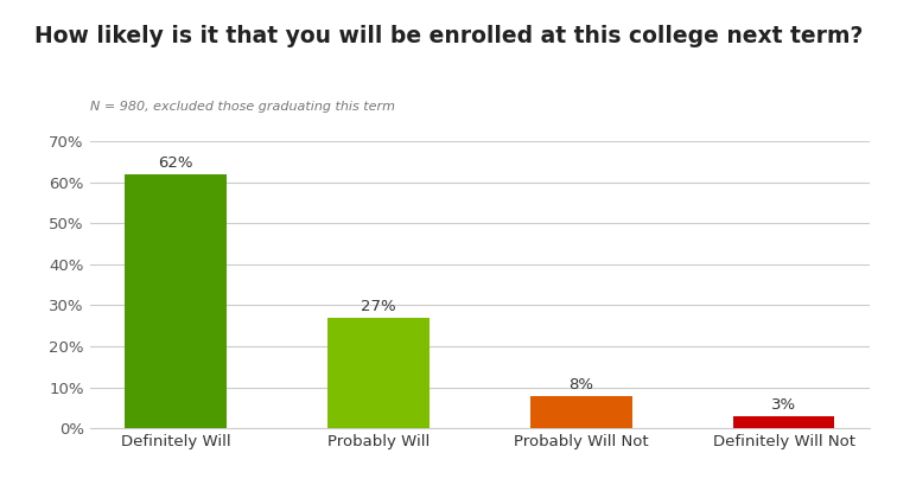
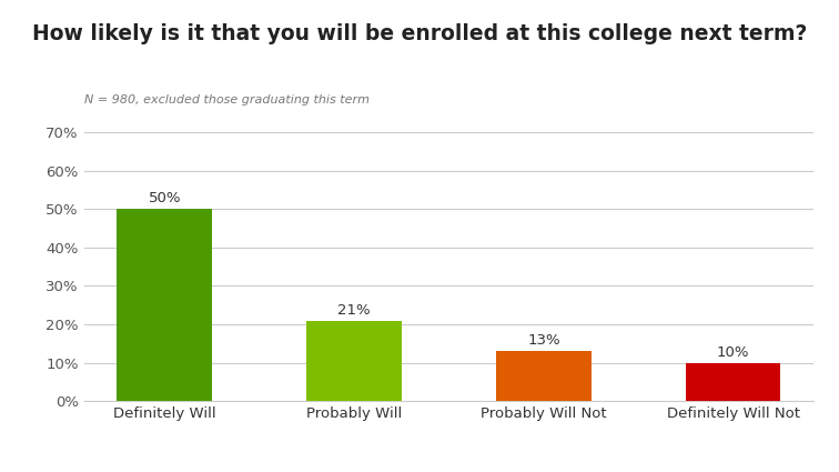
Definitely Will: 62% -> 50%
Probably Will: 27% -> 21%
Probably Will Not: 8% -> 13%
Definitely Will Not: 3% -> 10%
